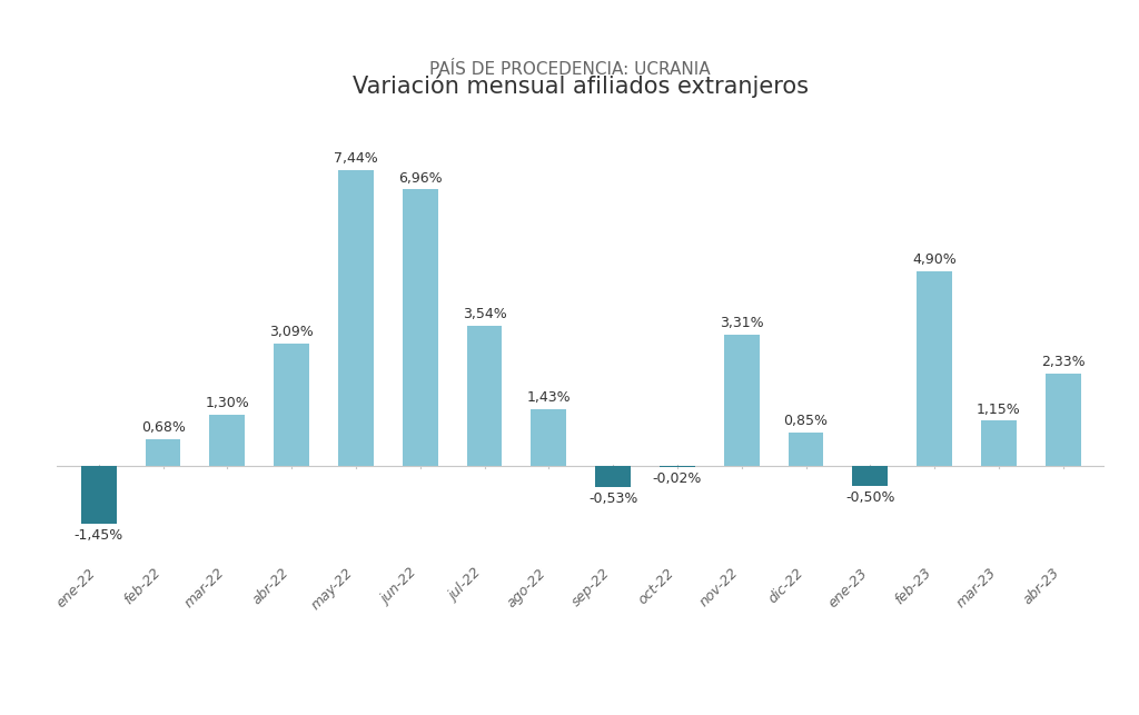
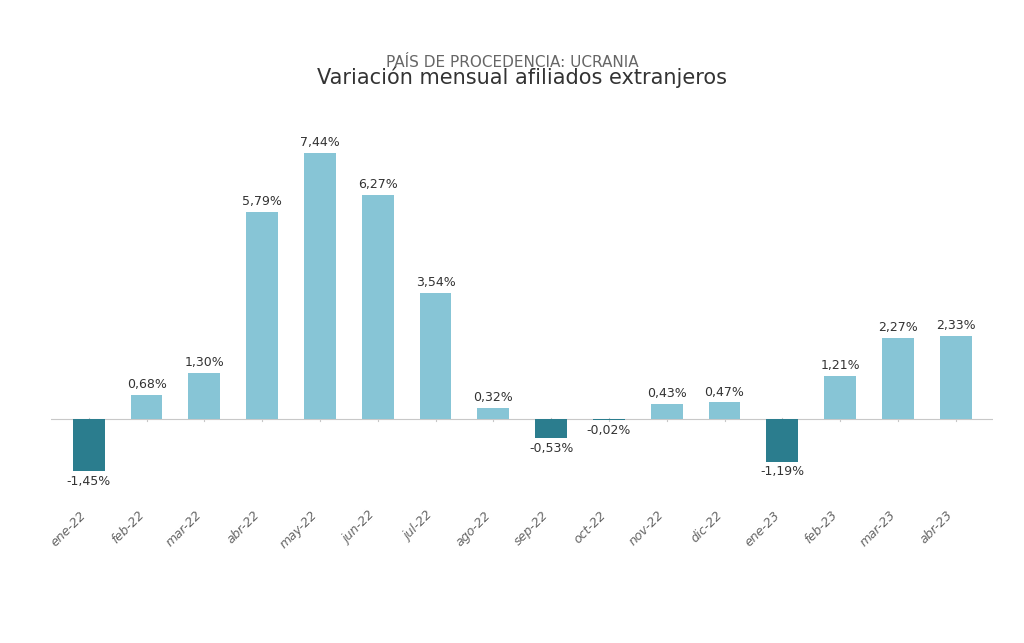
abr-22: 3,09% -> 5,79%
jun-22: 6,96% -> 6,27%
ago-22: 1,43% -> 0,32%
nov-22: 3,31% -> 0,43%
dic-22: 0,85% -> 0,47%
ene-23: -0,50% -> -1,19%
feb-23: 4,90% -> 1,21%
mar-23: 1,15% -> 2,27%
